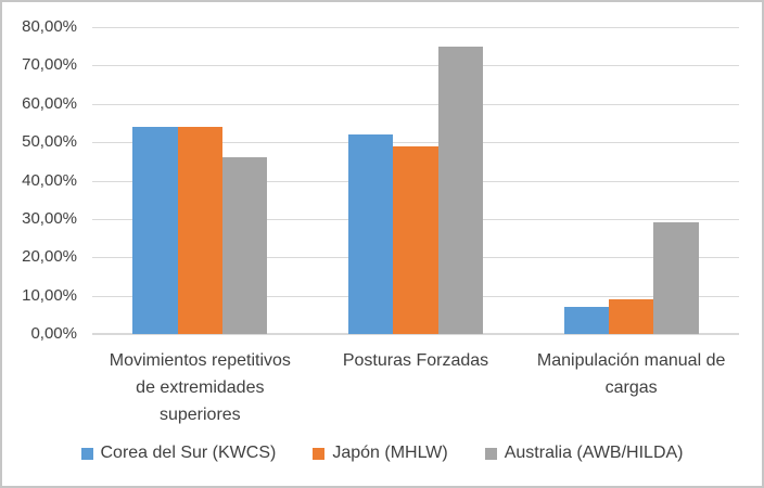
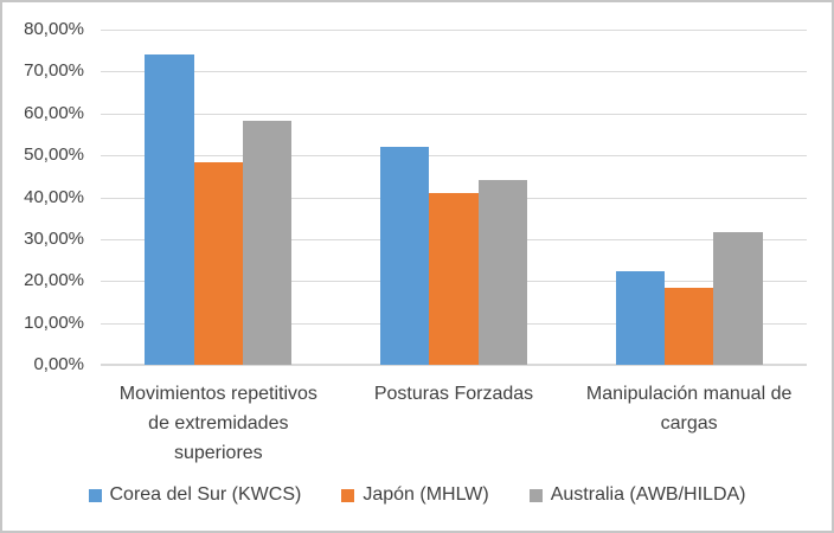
Corea del Sur (KWCS)/Movimientos repetitivos de extremidades superiores: 54% -> 74%
Japón (MHLW)/Movimientos repetitivos de extremidades superiores: 54% -> 48%
Australia (AWB/HILDA)/Movimientos repetitivos de extremidades superiores: 46% -> 58%
Japón (MHLW)/Posturas Forzadas: 49% -> 41%
Australia (AWB/HILDA)/Posturas Forzadas: 75% -> 44%
Corea del Sur (KWCS)/Manipulación manual de cargas: 7% -> 22%
Japón (MHLW)/Manipulación manual de cargas: 9% -> 18%
Australia (AWB/HILDA)/Manipulación manual de cargas: 29% -> 32%
